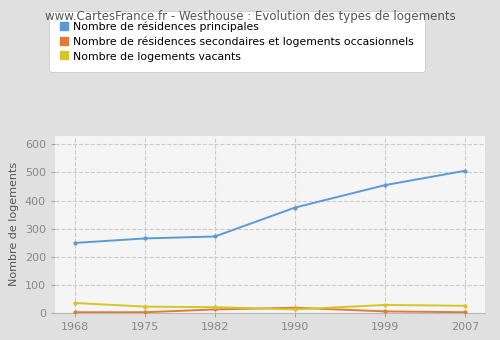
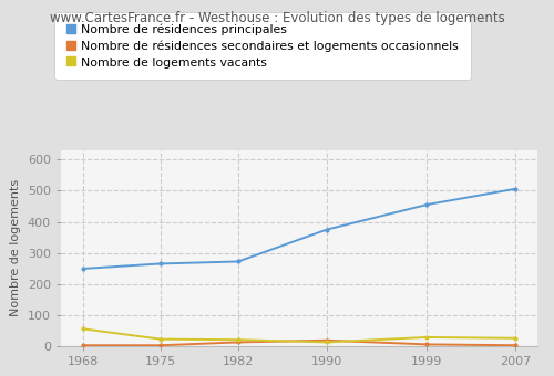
Nombre de logements vacants/1968: 35 -> 55
